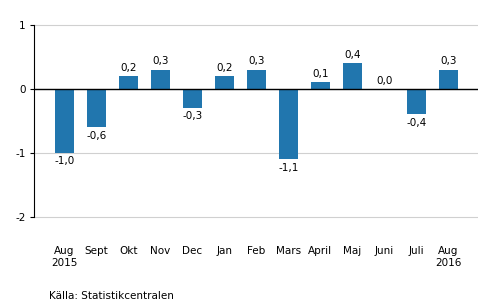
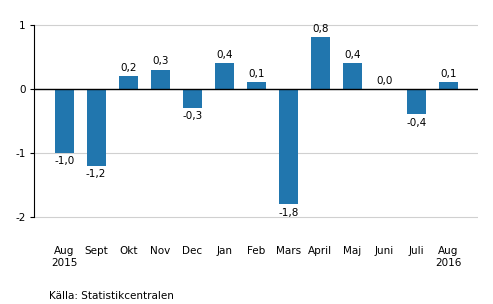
Sept: -0,6 -> -1,2
Jan: 0,2 -> 0,4
Feb: 0,3 -> 0,1
Mars: -1,1 -> -1,8
April: 0,1 -> 0,8
Aug 2016: 0,3 -> 0,1
